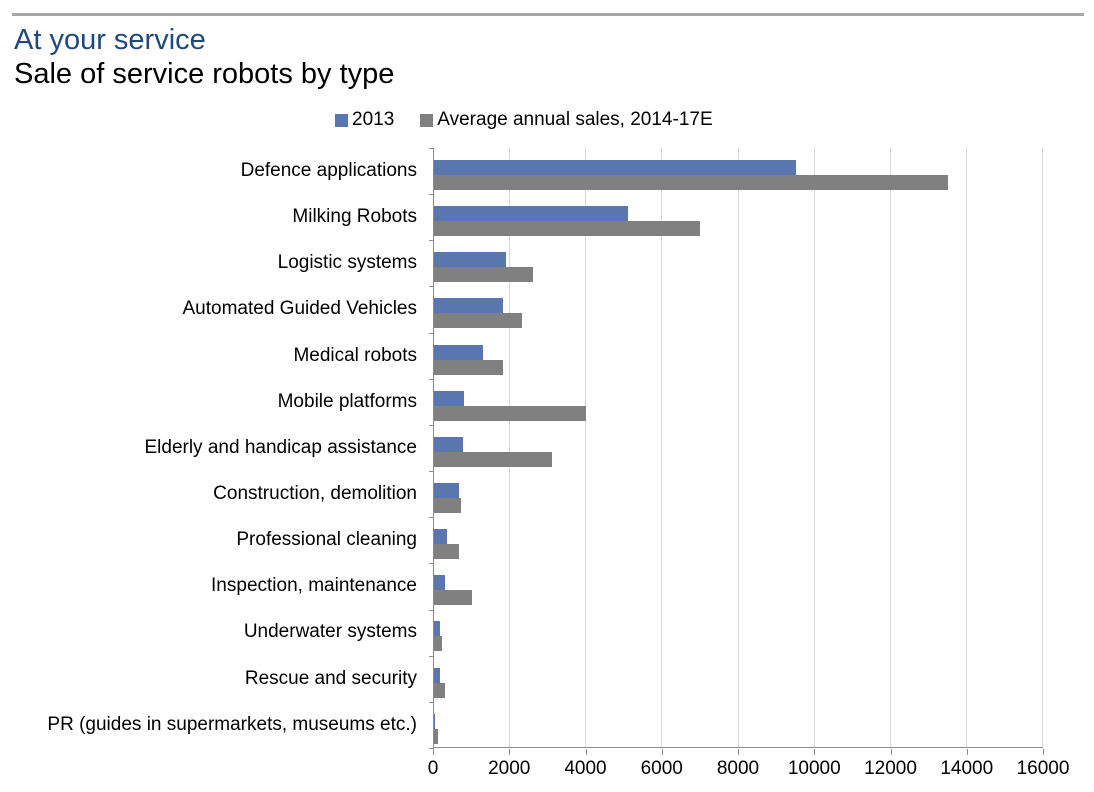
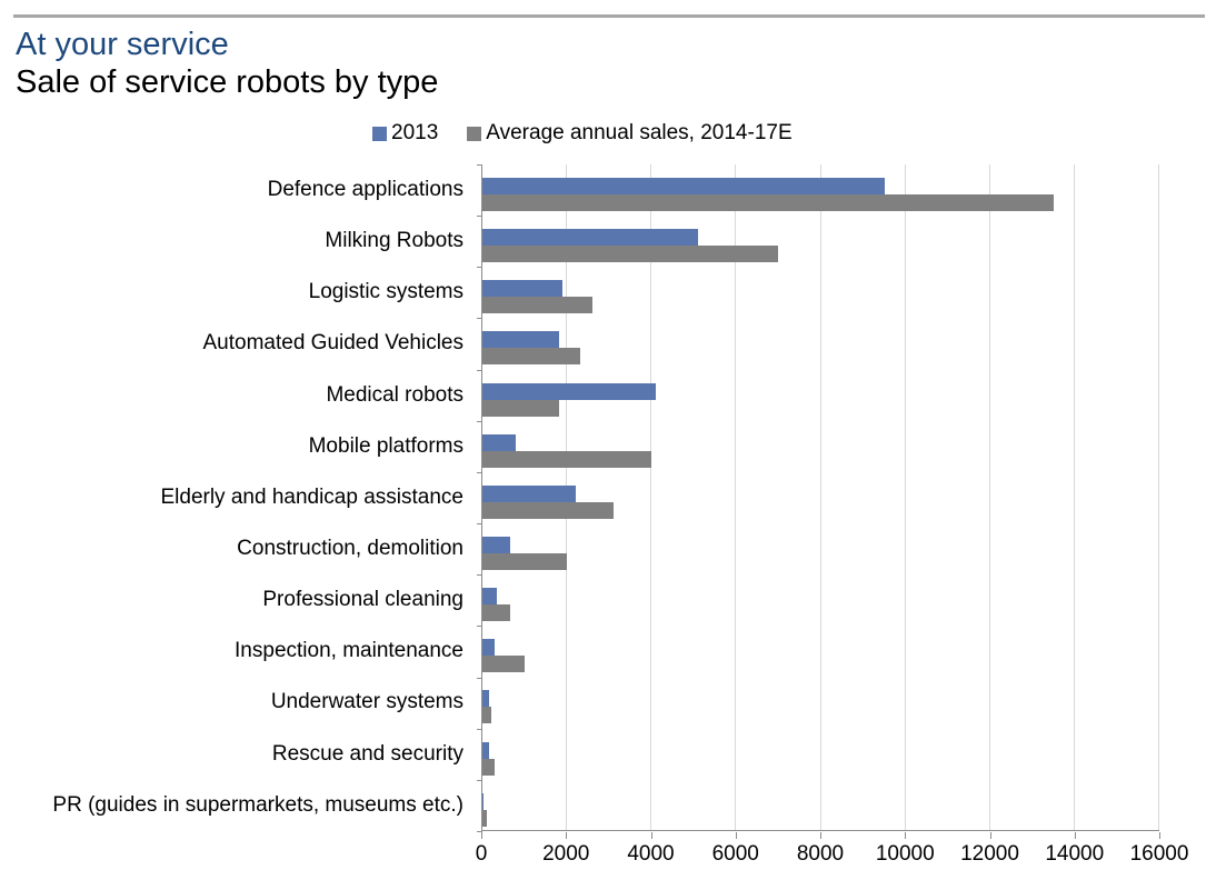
2013/Medical robots: 1300 -> 4100
2013/Elderly and handicap assistance: 800 -> 2200
Average annual sales, 2014-17E/Construction, demolition: 700 -> 2000
